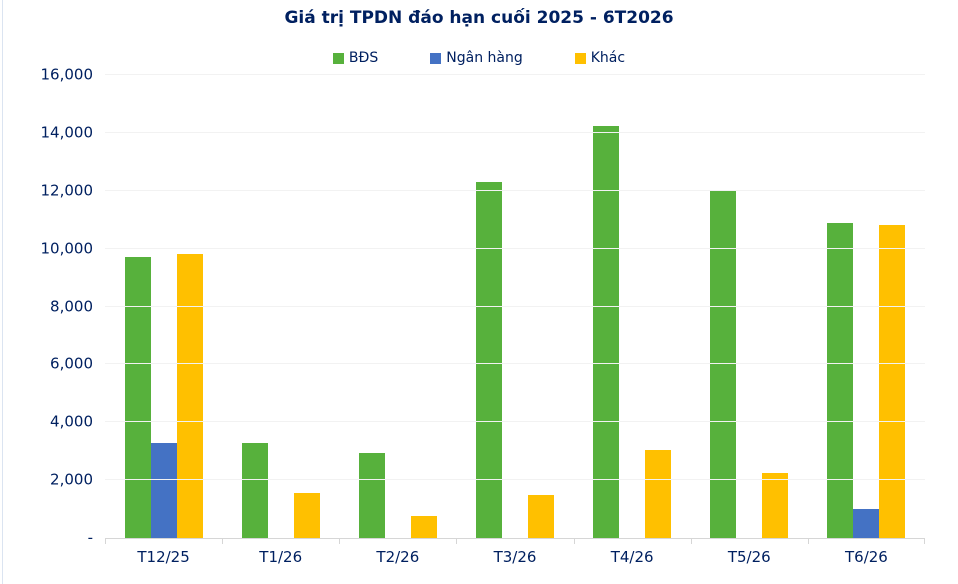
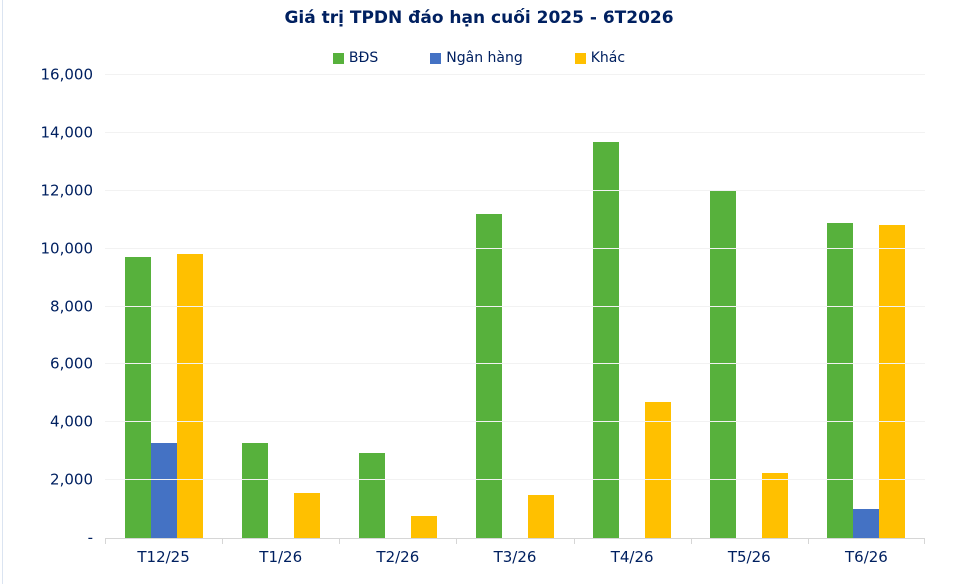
BĐS/T3/26: 12300 -> 11200
BĐS/T4/26: 14200 -> 13700
Khác/T4/26: 3000 -> 4700
